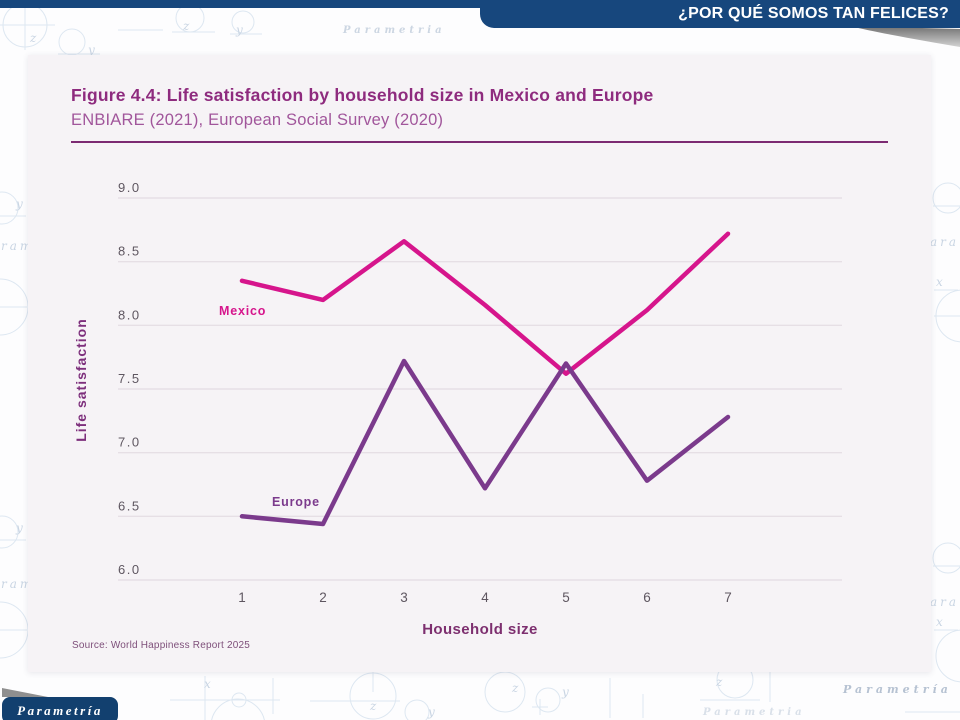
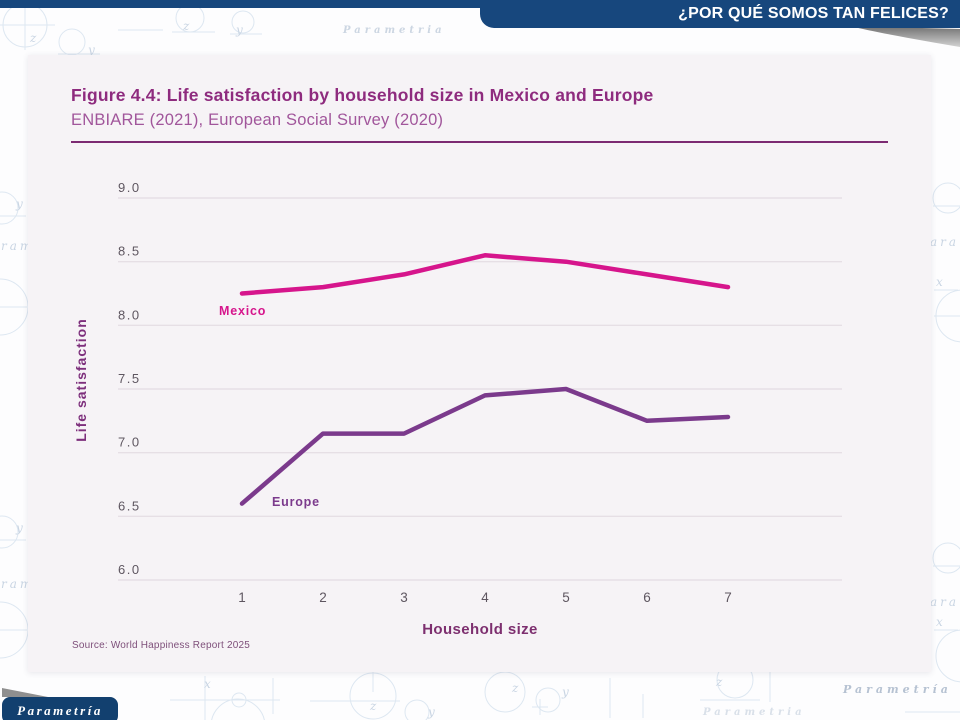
Mexico/1: 8.35 -> 8.25
Europe/1: 6.50 -> 6.60
Mexico/2: 8.20 -> 8.30
Europe/2: 6.44 -> 7.15
Mexico/3: 8.66 -> 8.40
Europe/3: 7.72 -> 7.15
Mexico/4: 8.16 -> 8.55
Europe/4: 6.72 -> 7.45
Mexico/5: 7.62 -> 8.50
Europe/5: 7.70 -> 7.50
Mexico/6: 8.12 -> 8.40
Europe/6: 6.78 -> 7.25
Mexico/7: 8.72 -> 8.30
